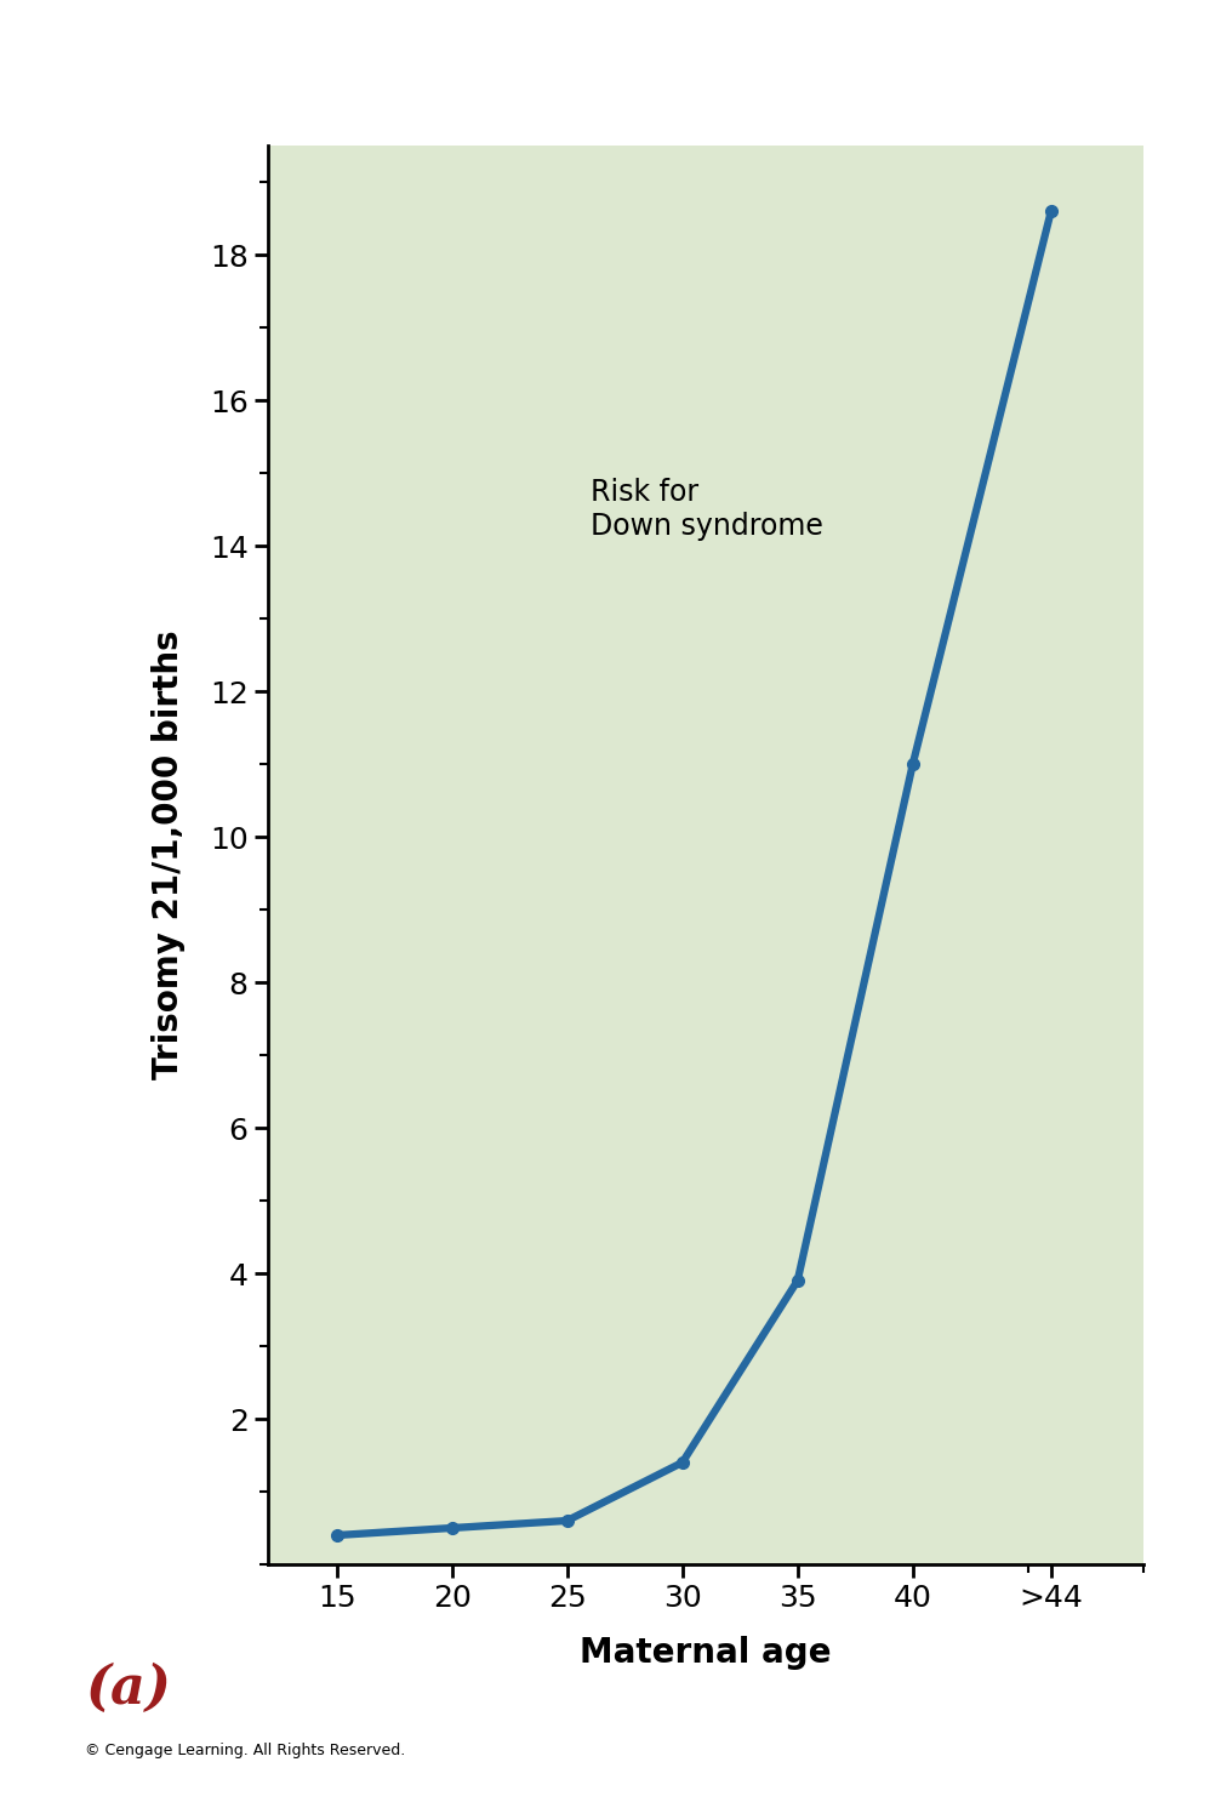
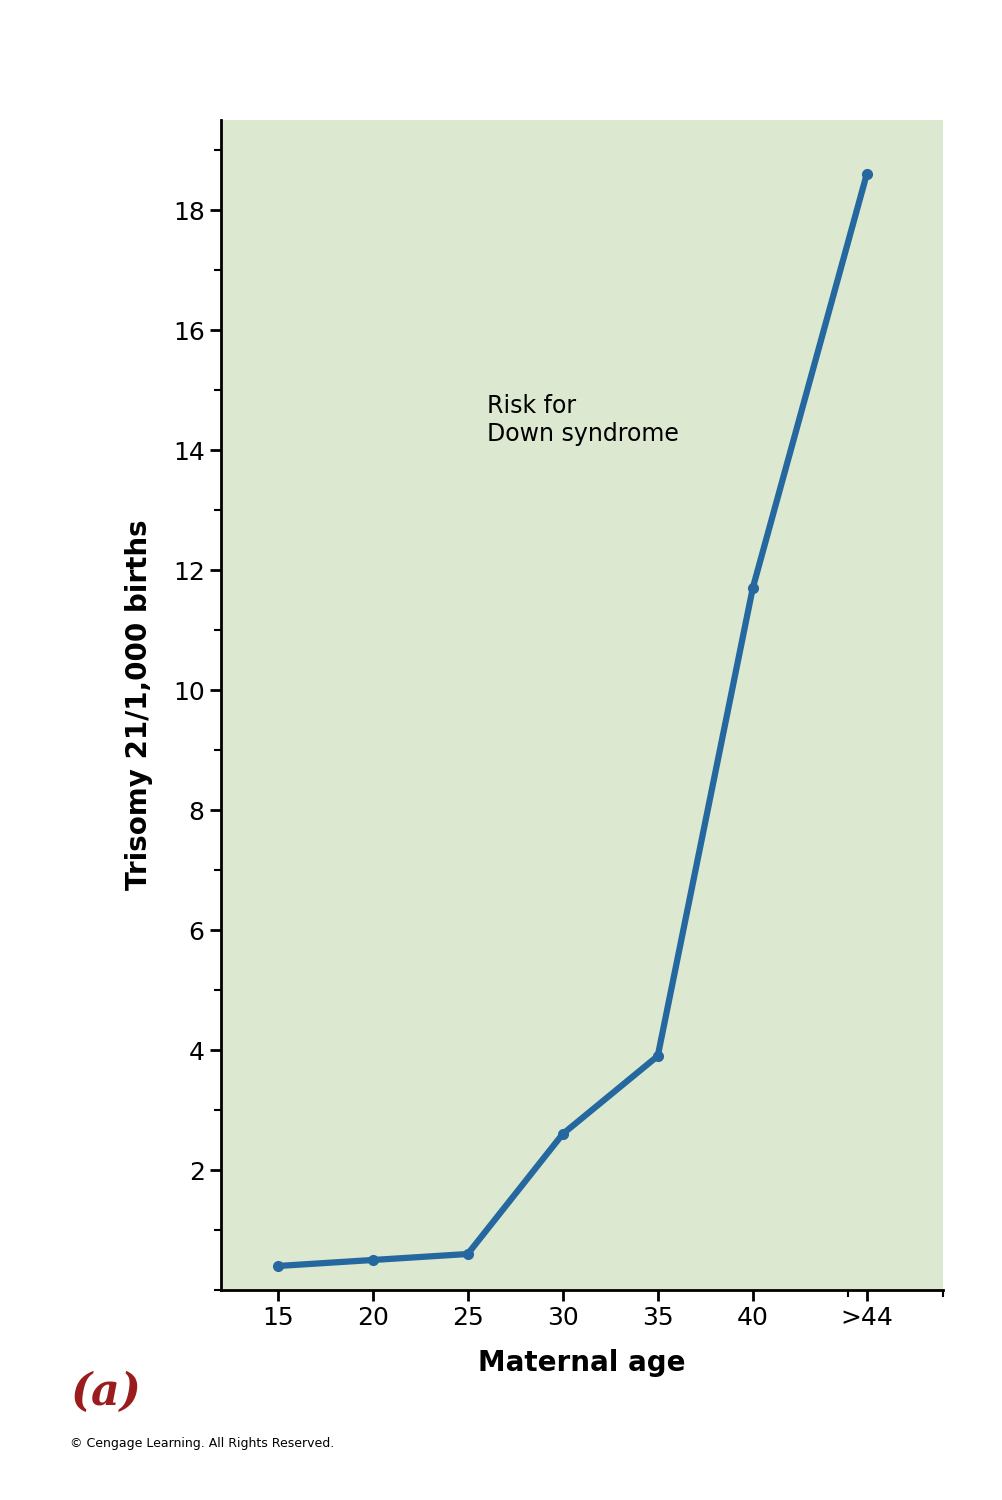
30: 1.4 -> 2.6
40: 11.0 -> 11.7
